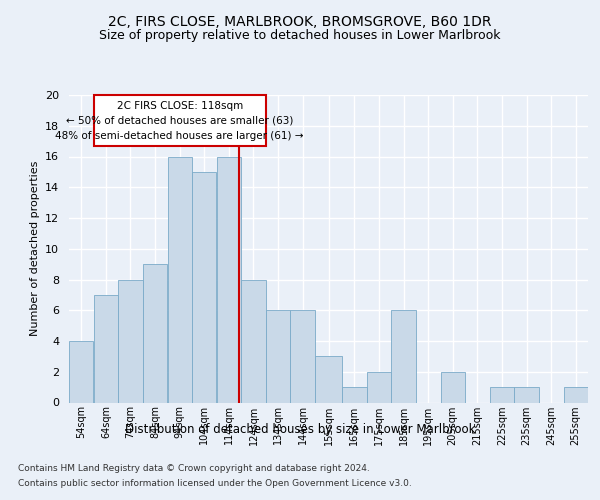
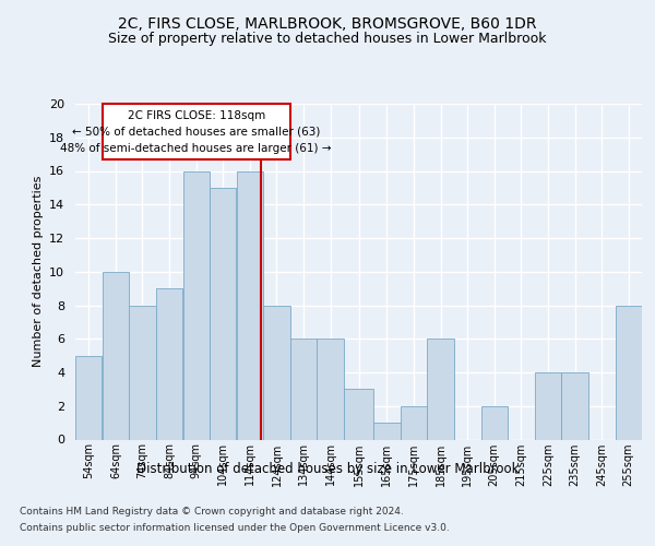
54sqm: 4 -> 5
64sqm: 7 -> 10
225sqm: 1 -> 4
235sqm: 1 -> 4
255sqm: 1 -> 8
